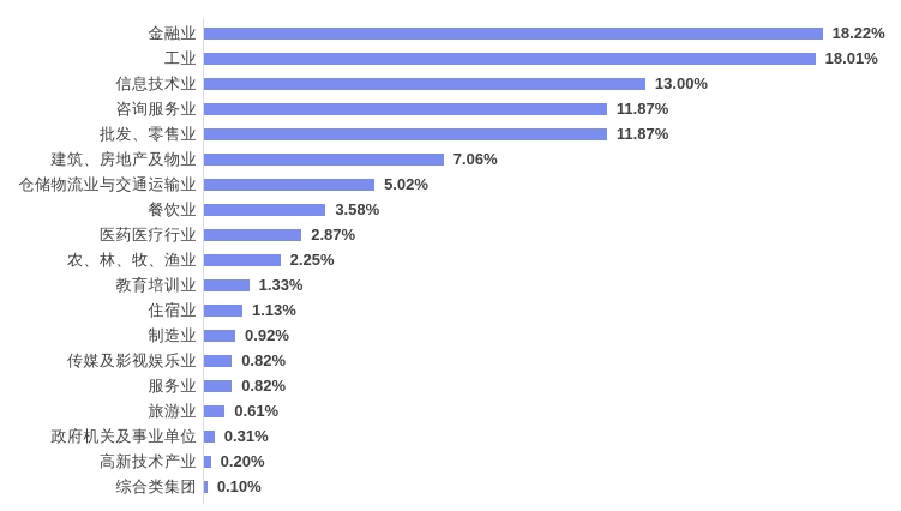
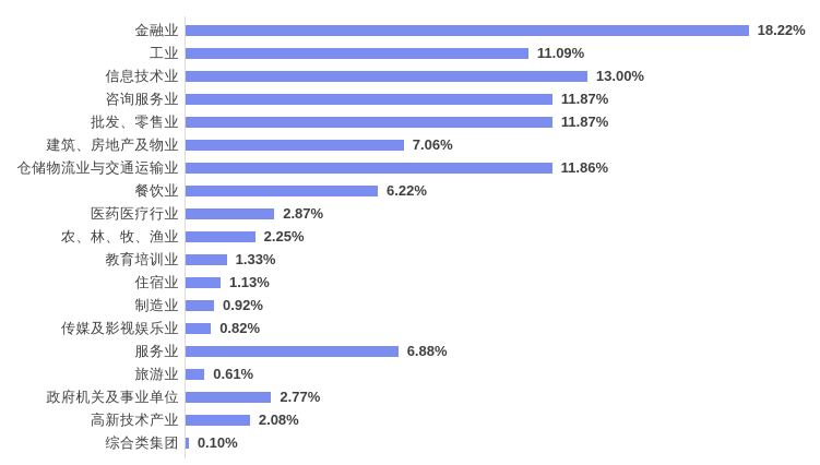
工业: 18.01% -> 11.09%
仓储物流业与交通运输业: 5.02% -> 11.86%
餐饮业: 3.58% -> 6.22%
服务业: 0.82% -> 6.88%
政府机关及事业单位: 0.31% -> 2.77%
高新技术产业: 0.20% -> 2.08%
